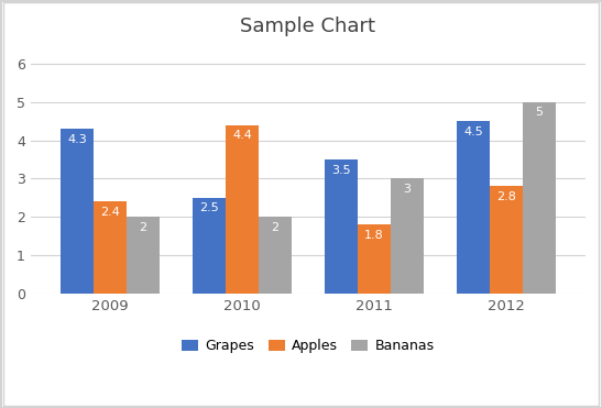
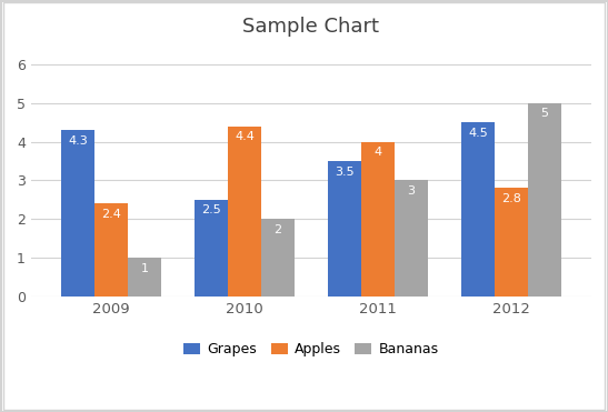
Bananas/2009: 2 -> 1
Apples/2011: 1.8 -> 4
